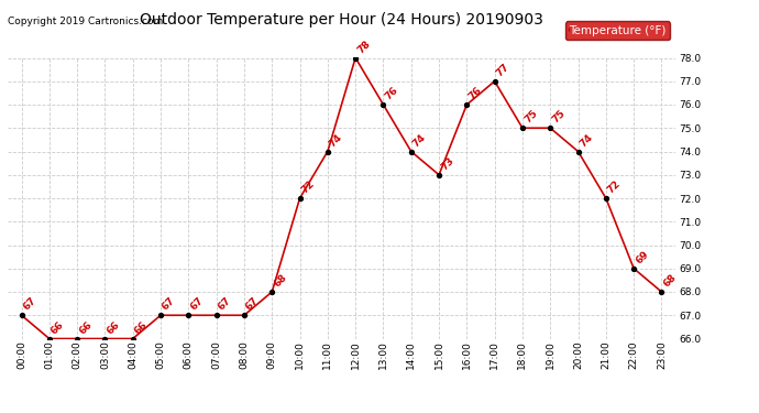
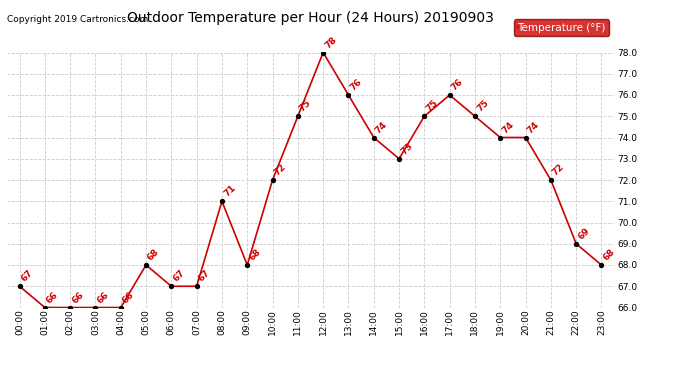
05:00: 67 -> 68
08:00: 67 -> 71
11:00: 74 -> 75
16:00: 76 -> 75
17:00: 77 -> 76
19:00: 75 -> 74
